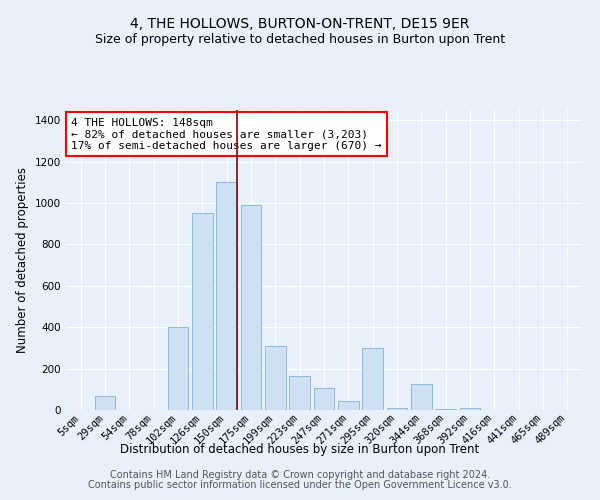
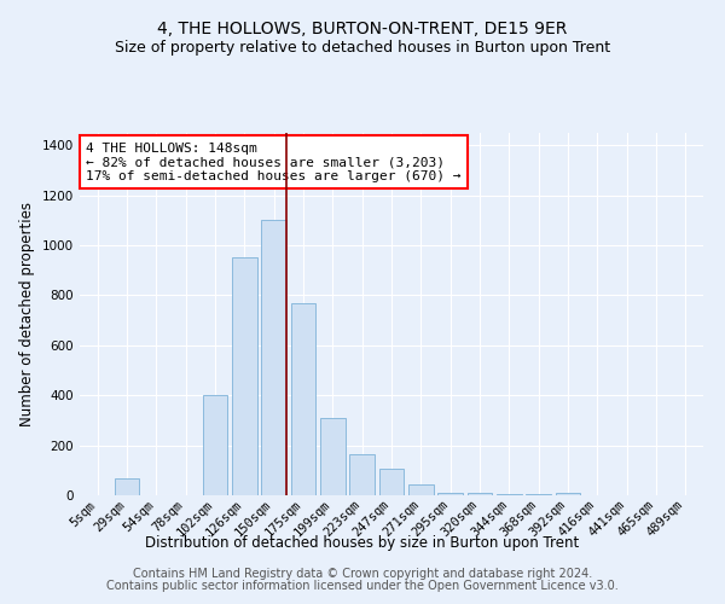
175sqm: 990 -> 770
295sqm: 300 -> 10
344sqm: 125 -> 5
